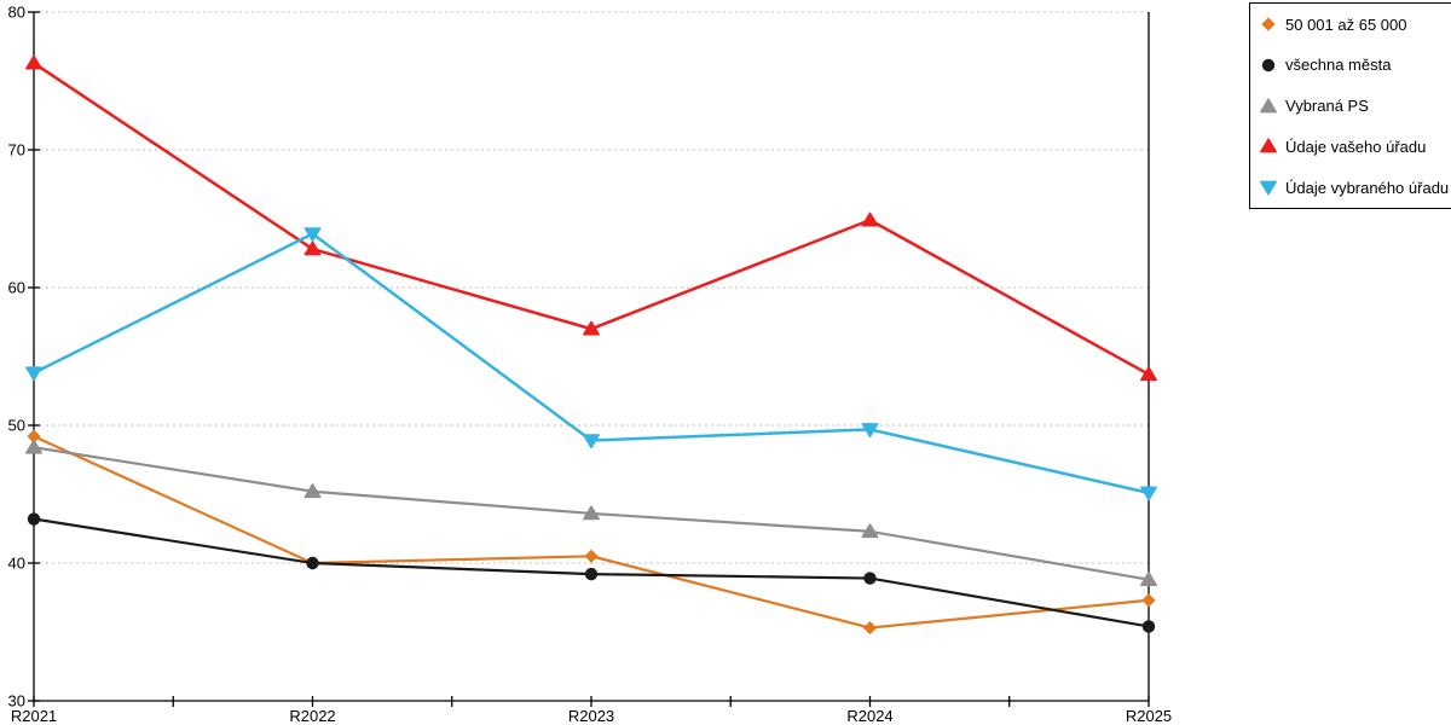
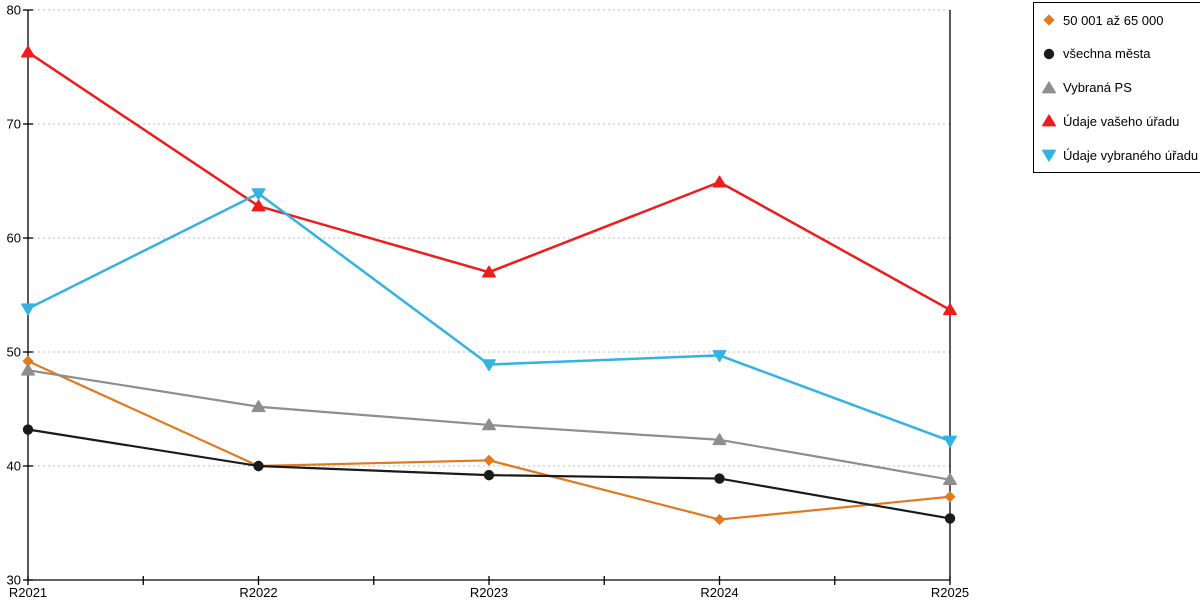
Údaje vybraného úřadu/R2025: 45.1 -> 42.2
